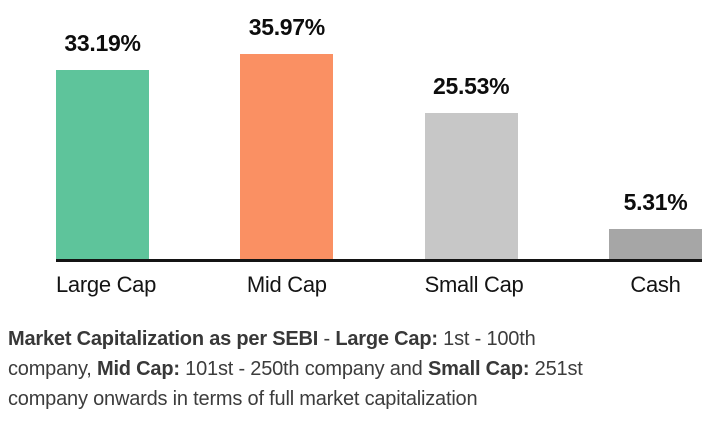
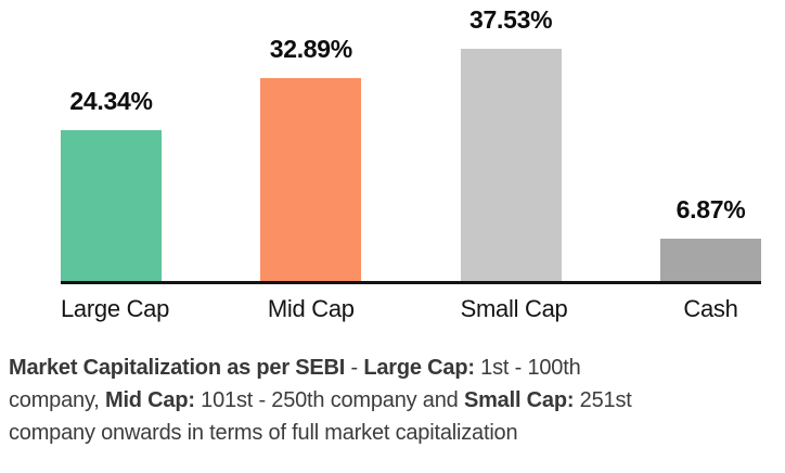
Large Cap: 33.19% -> 24.34%
Mid Cap: 35.97% -> 32.89%
Small Cap: 25.53% -> 37.53%
Cash: 5.31% -> 6.87%
